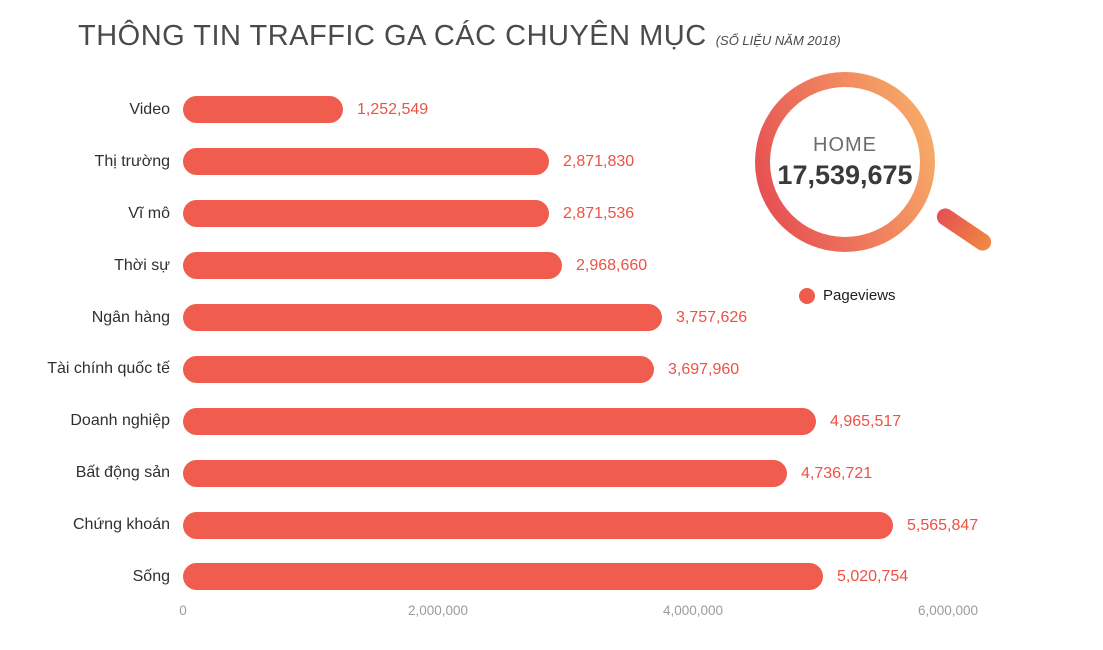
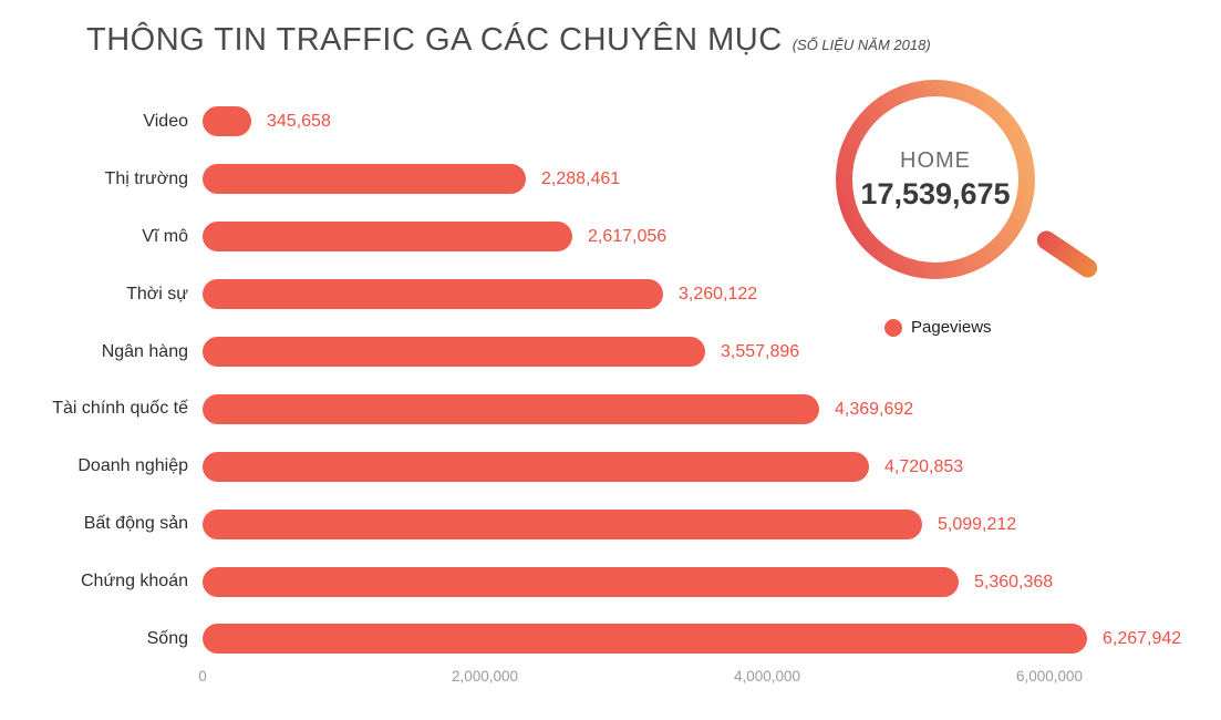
Video: 1,252,549 -> 345,658
Thị trường: 2,871,830 -> 2,288,461
Vĩ mô: 2,871,536 -> 2,617,056
Thời sự: 2,968,660 -> 3,260,122
Ngân hàng: 3,757,626 -> 3,557,896
Tài chính quốc tế: 3,697,960 -> 4,369,692
Doanh nghiệp: 4,965,517 -> 4,720,853
Bất động sản: 4,736,721 -> 5,099,212
Chứng khoán: 5,565,847 -> 5,360,368
Sống: 5,020,754 -> 6,267,942
